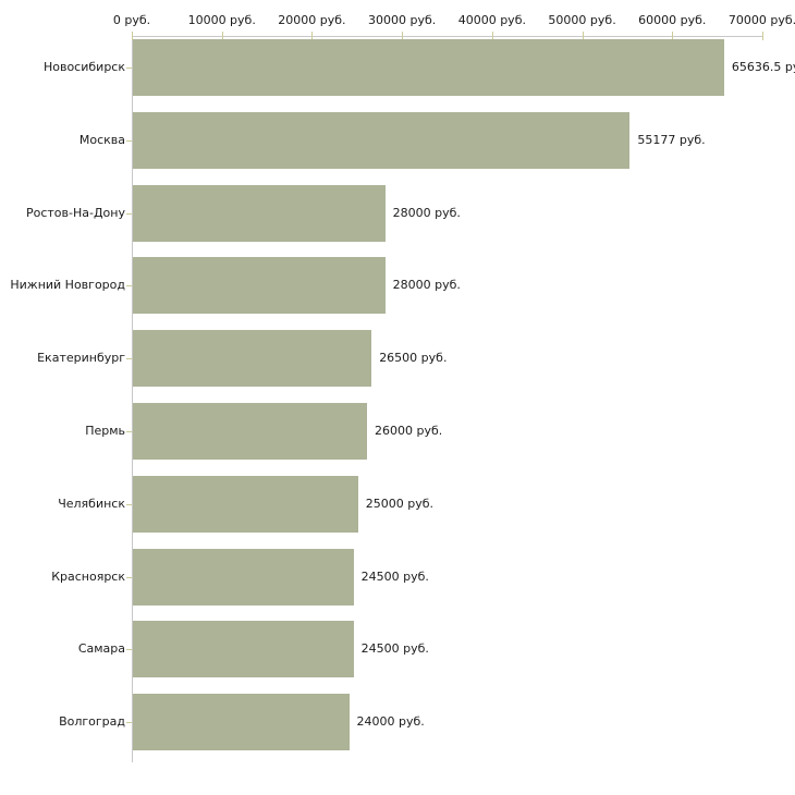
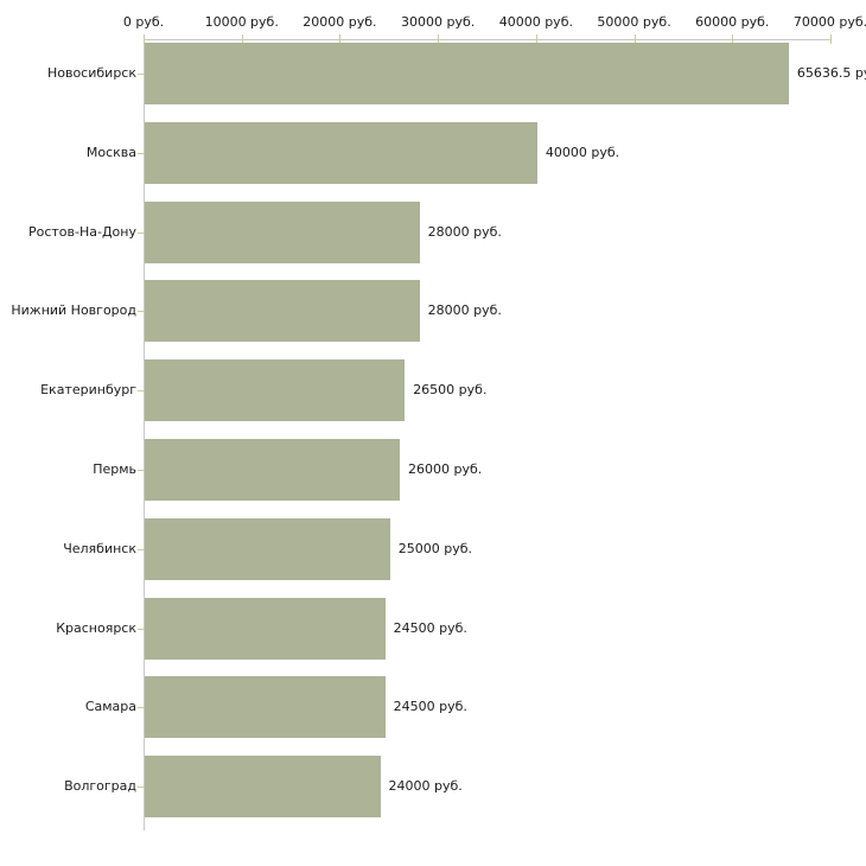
Москва: 55177 -> 40000
